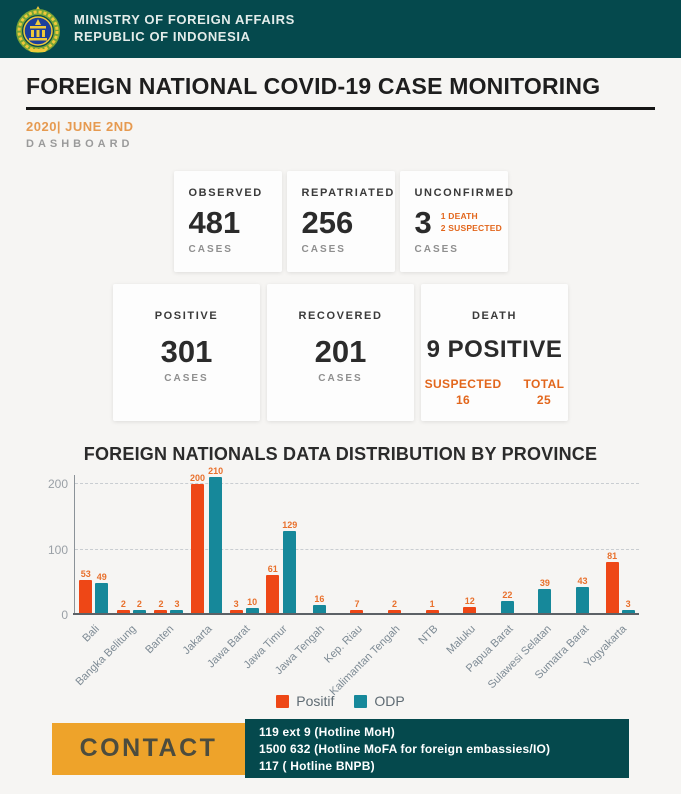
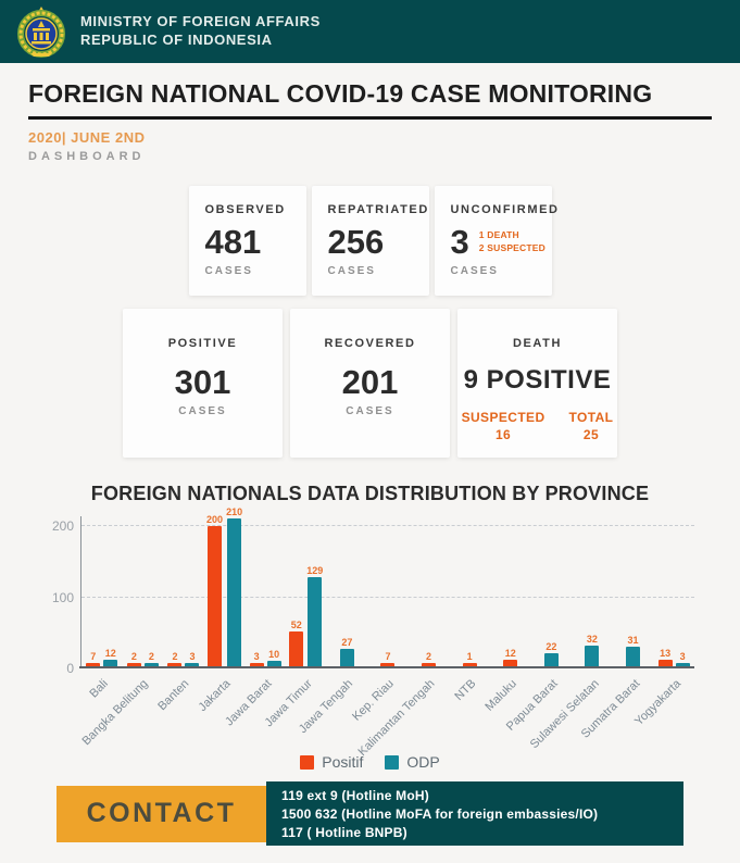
Positif/Bali: 53 -> 7
ODP/Bali: 49 -> 12
Positif/Jawa Timur: 61 -> 52
ODP/Jawa Tengah: 16 -> 27
ODP/Sulawesi Selatan: 39 -> 32
ODP/Sumatra Barat: 43 -> 31
Positif/Yogyakarta: 81 -> 13
